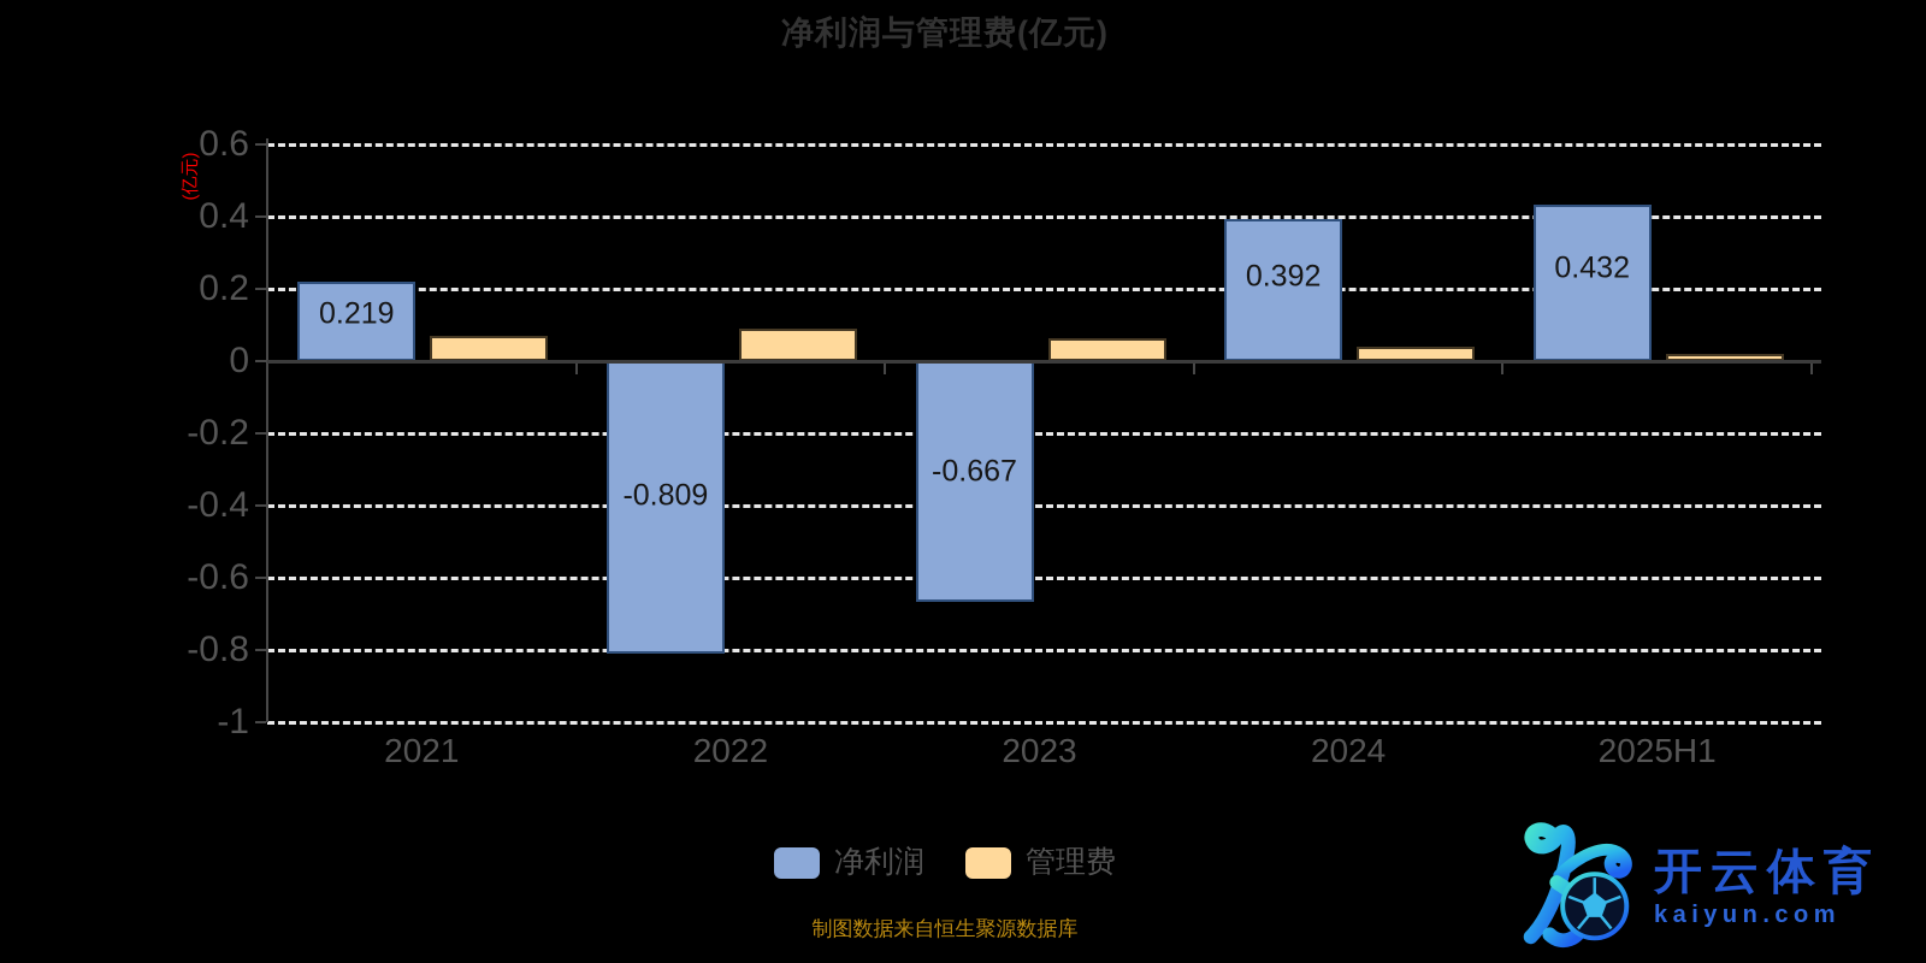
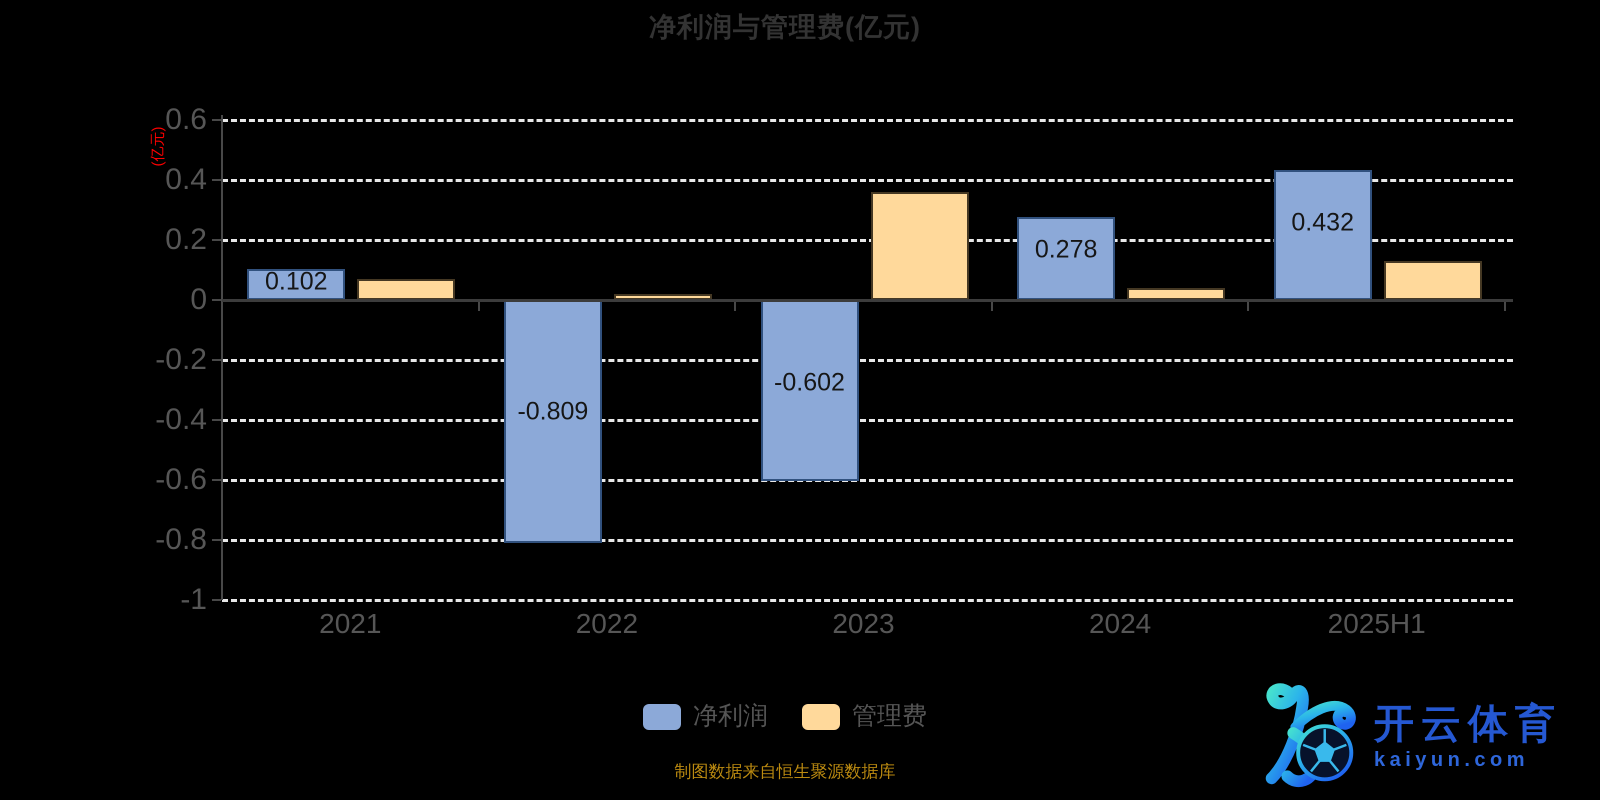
净利润/2021: 0.219 -> 0.102
管理费/2022: 0.09 -> 0.02
净利润/2023: -0.667 -> -0.602
管理费/2023: 0.07 -> 0.36
净利润/2024: 0.392 -> 0.278
管理费/2025H1: 0.02 -> 0.13
